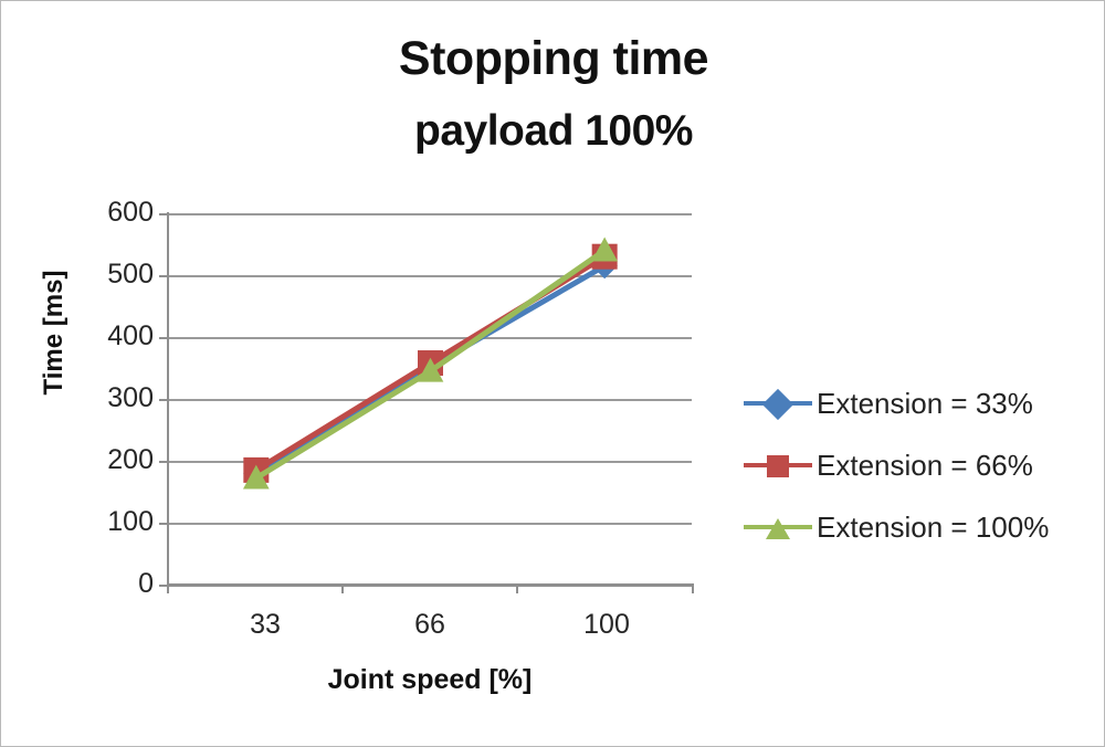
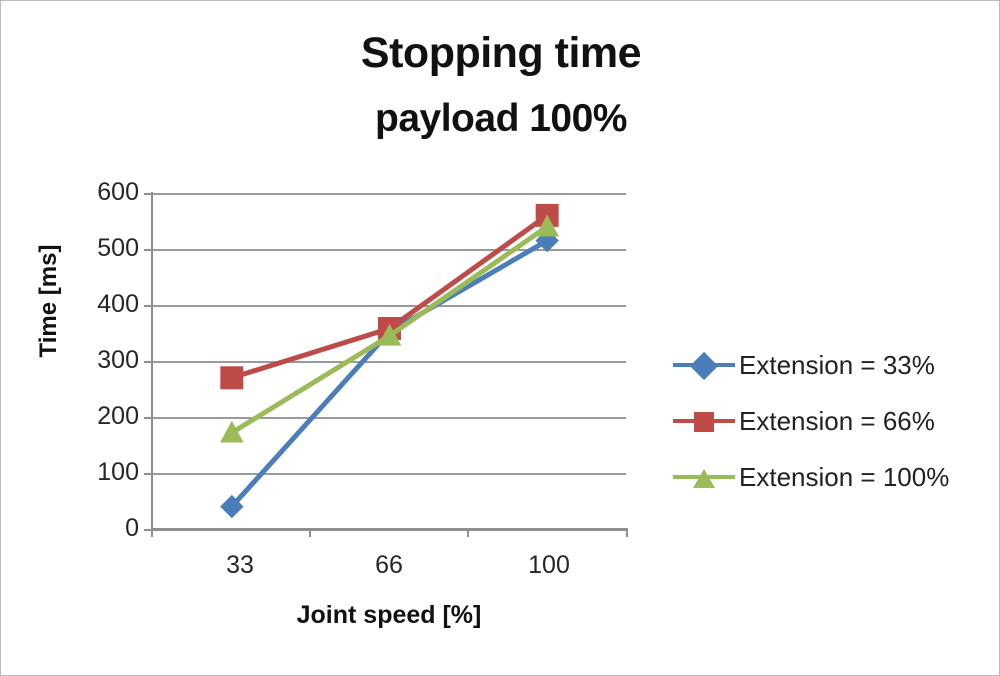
Extension = 33%/33: 180 -> 40
Extension = 66%/33: 180 -> 270
Extension = 66%/100: 530 -> 560
